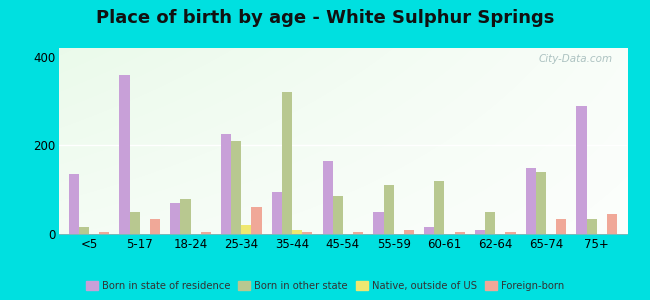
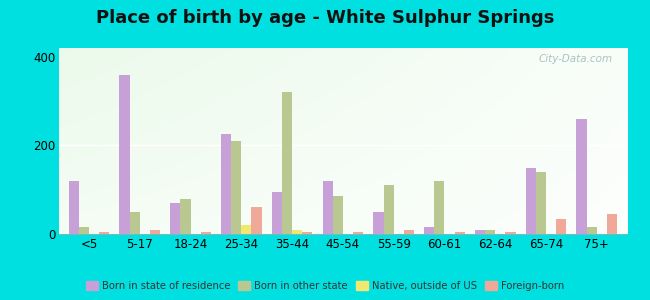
Born in state of residence/<5: 135 -> 120
Foreign-born/5-17: 35 -> 10
Born in state of residence/45-54: 165 -> 120
Born in other state/62-64: 50 -> 10
Born in state of residence/75+: 290 -> 260
Born in other state/75+: 35 -> 15
